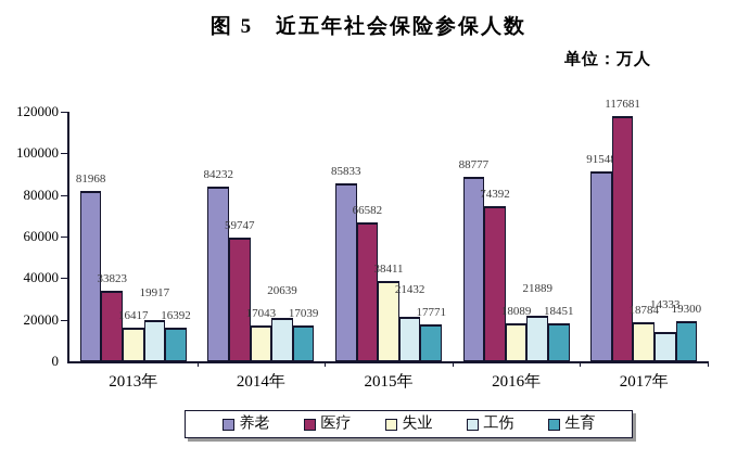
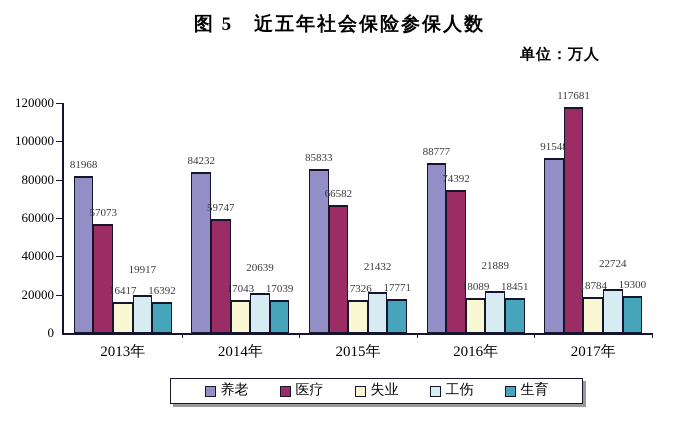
医疗/2013年: 33823 -> 57073
失业/2015年: 38411 -> 17326
工伤/2017年: 14333 -> 22724
